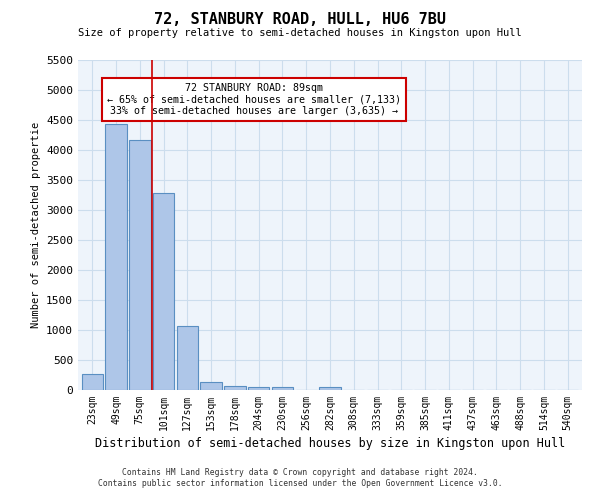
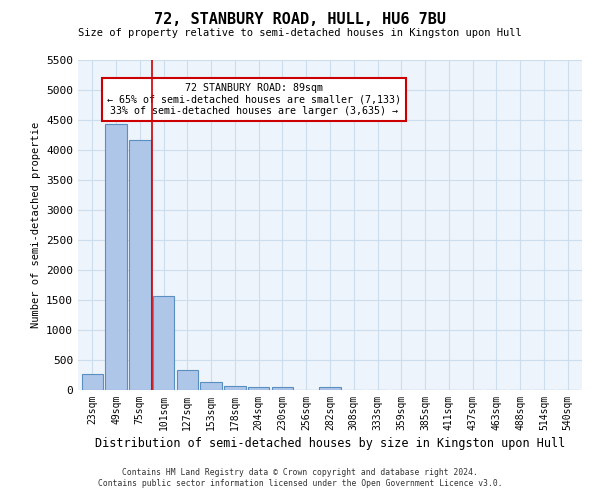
101sqm: 3280 -> 1560
127sqm: 1060 -> 330
